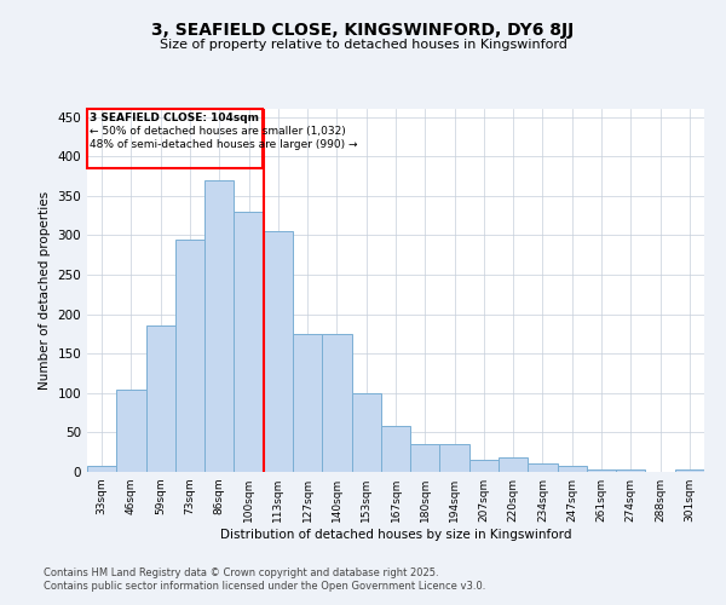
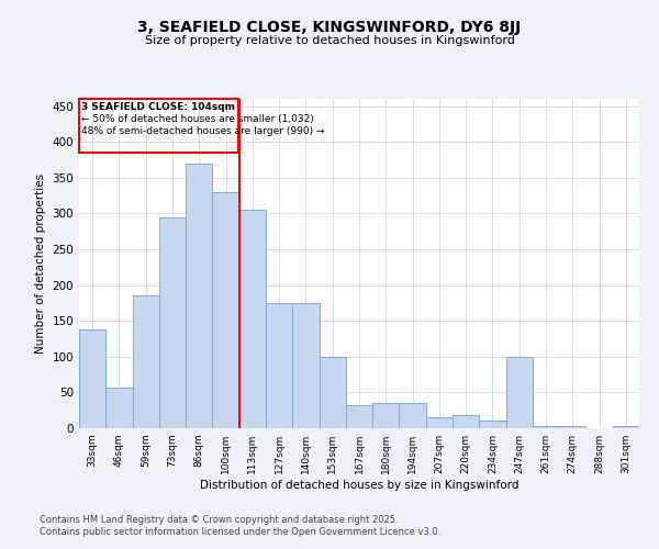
33sqm: 8 -> 138
46sqm: 105 -> 56
167sqm: 58 -> 32
247sqm: 7 -> 100
